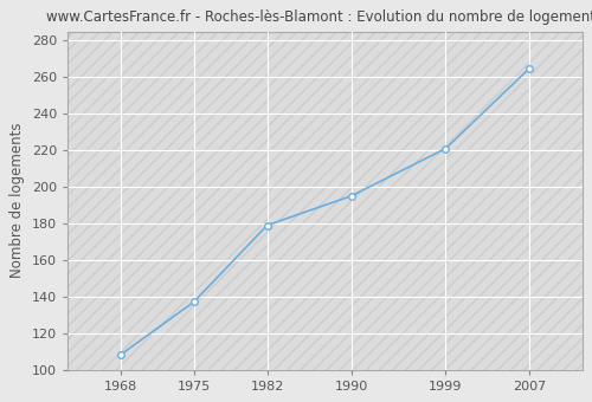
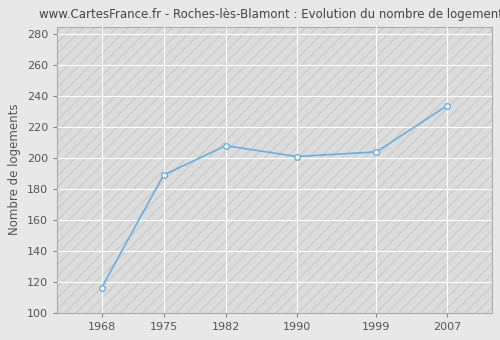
1968: 108 -> 116
1975: 137 -> 189
1982: 179 -> 208
1990: 195 -> 201
1999: 221 -> 204
2007: 265 -> 234
